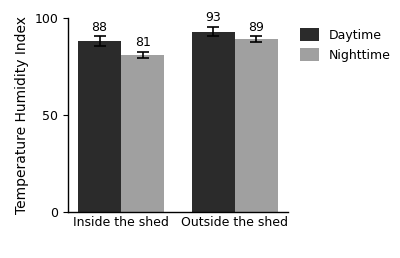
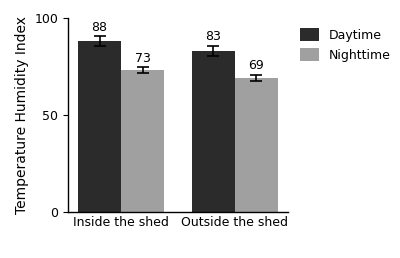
Nighttime/Inside the shed: 81 -> 73
Daytime/Outside the shed: 93 -> 83
Nighttime/Outside the shed: 89 -> 69
